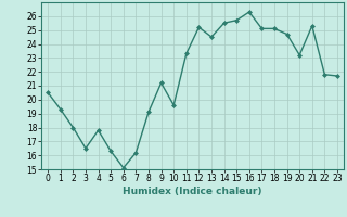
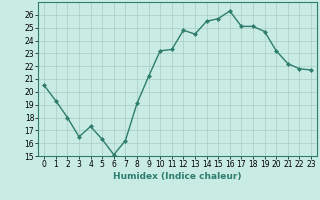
4: 17.8 -> 17.3
10: 19.6 -> 23.2
12: 25.2 -> 24.8
21: 25.3 -> 22.2
